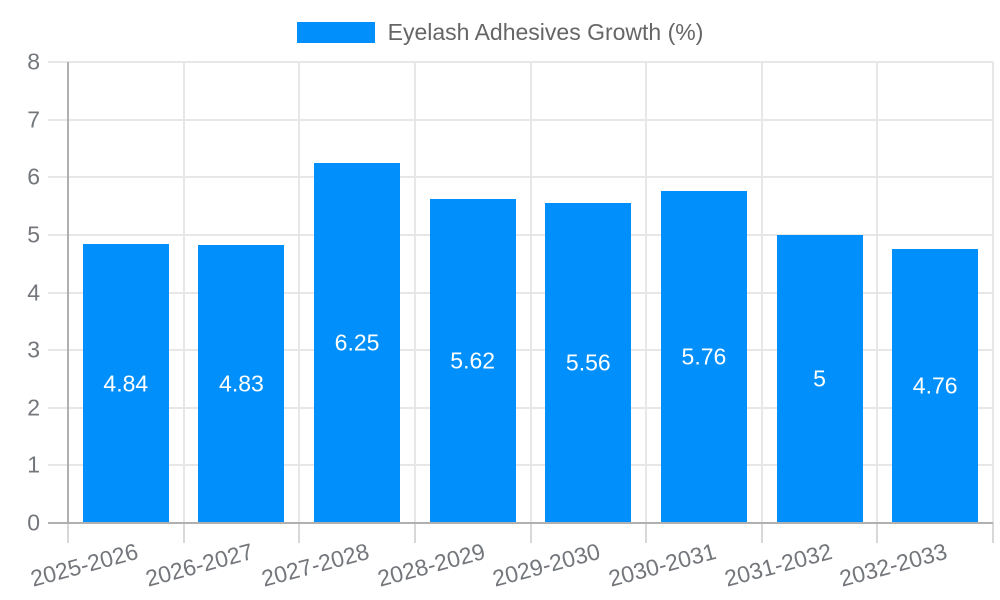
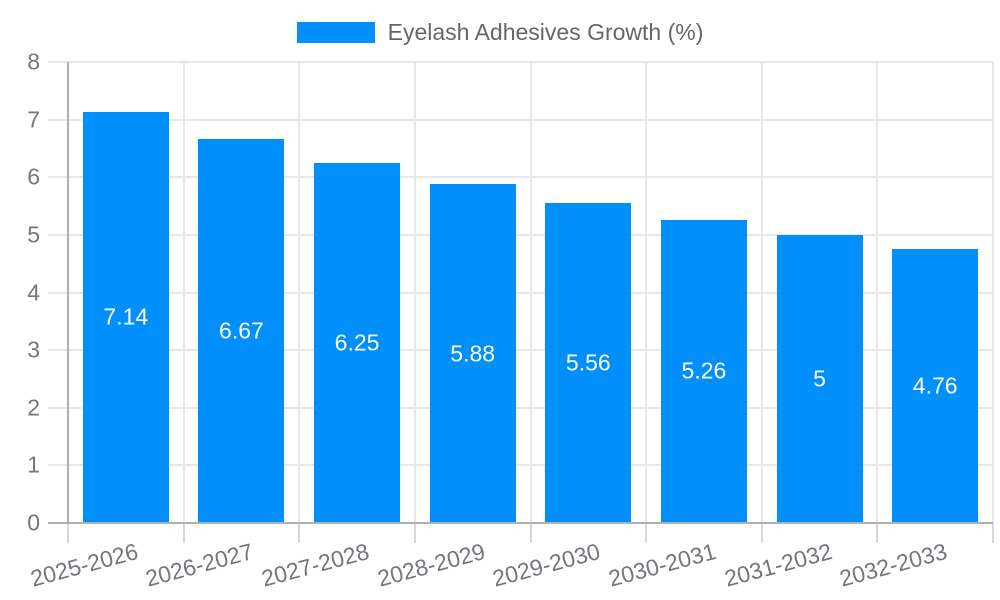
2025-2026: 4.84 -> 7.14
2026-2027: 4.83 -> 6.67
2028-2029: 5.62 -> 5.88
2030-2031: 5.76 -> 5.26
